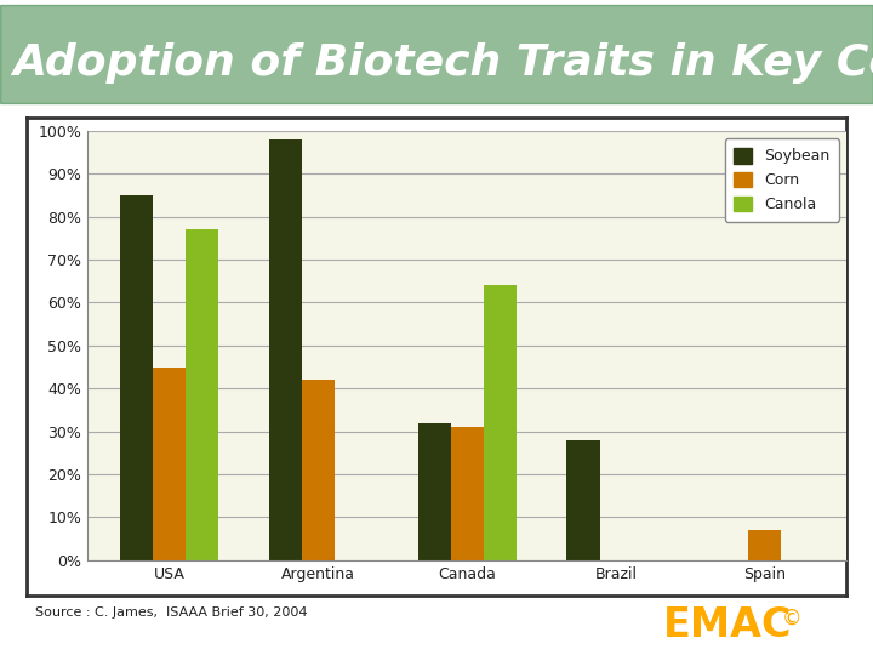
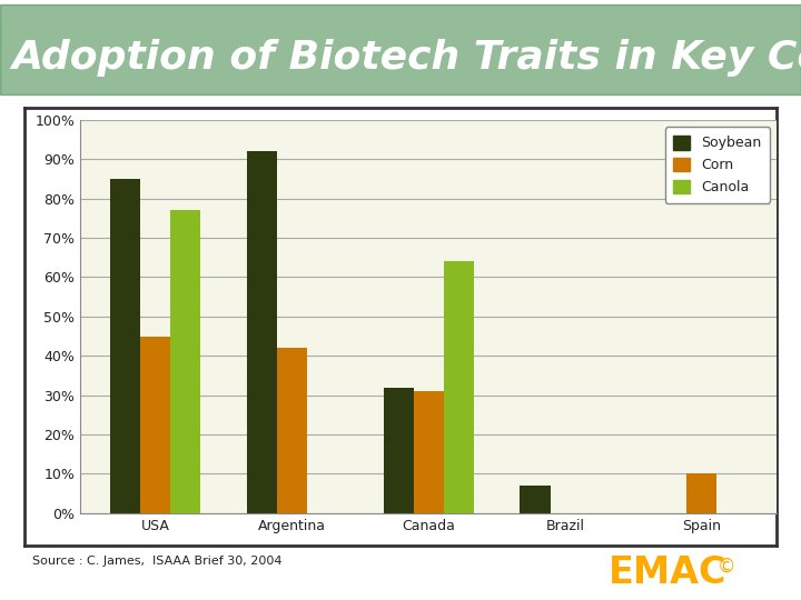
Soybean/Argentina: 98% -> 92%
Soybean/Brazil: 28% -> 7%
Corn/Spain: 7% -> 10%
